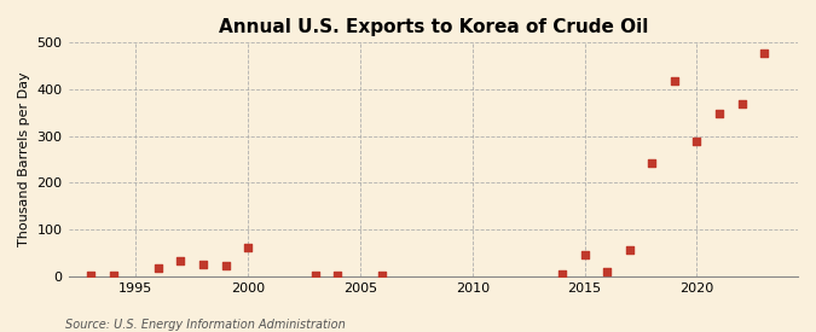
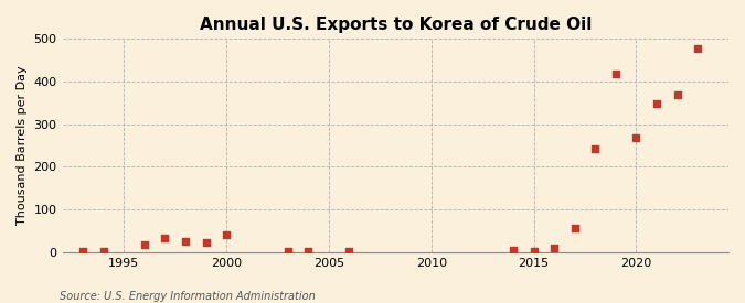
2000: 60 -> 40
2015: 45 -> 1
2020: 290 -> 268
